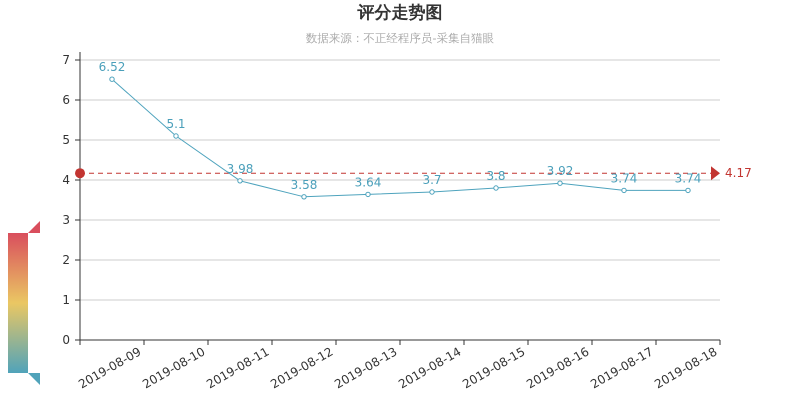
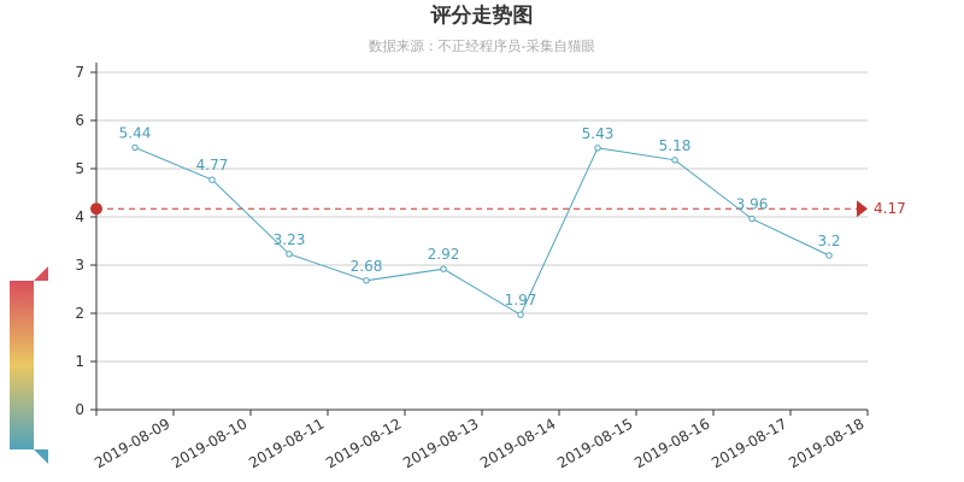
2019-08-09: 6.52 -> 5.44
2019-08-10: 5.1 -> 4.77
2019-08-11: 3.98 -> 3.23
2019-08-12: 3.58 -> 2.68
2019-08-13: 3.64 -> 2.92
2019-08-14: 3.7 -> 1.97
2019-08-15: 3.8 -> 5.43
2019-08-16: 3.92 -> 5.18
2019-08-17: 3.74 -> 3.96
2019-08-18: 3.74 -> 3.2
